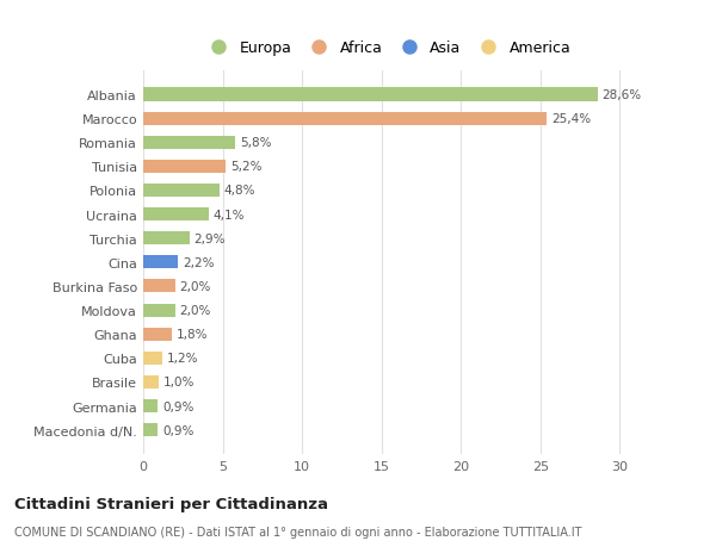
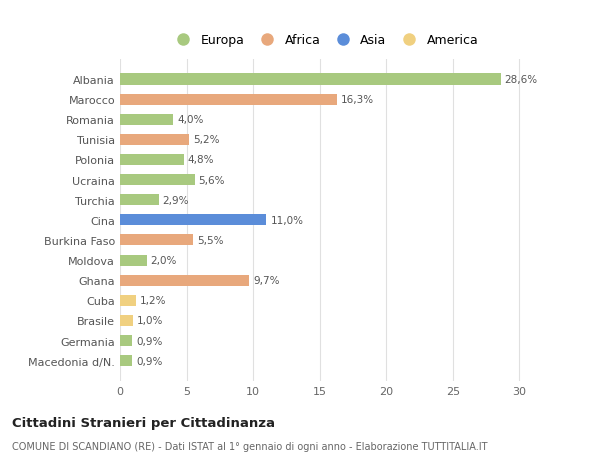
Marocco: 25,4% -> 16,3%
Romania: 5,8% -> 4,0%
Ucraina: 4,1% -> 5,6%
Cina: 2,2% -> 11,0%
Burkina Faso: 2,0% -> 5,5%
Ghana: 1,8% -> 9,7%
